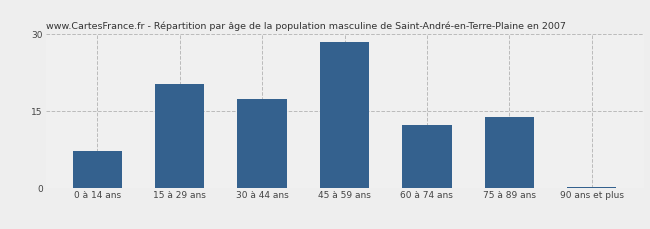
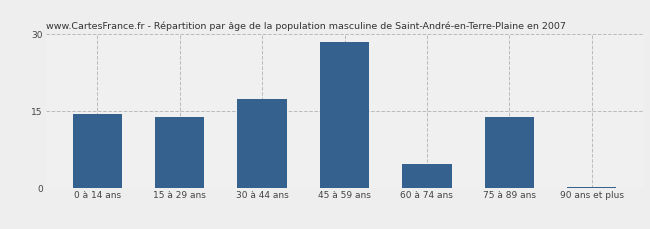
0 à 14 ans: 7.2 -> 14.3
15 à 29 ans: 20.2 -> 13.7
60 à 74 ans: 12.2 -> 4.5
